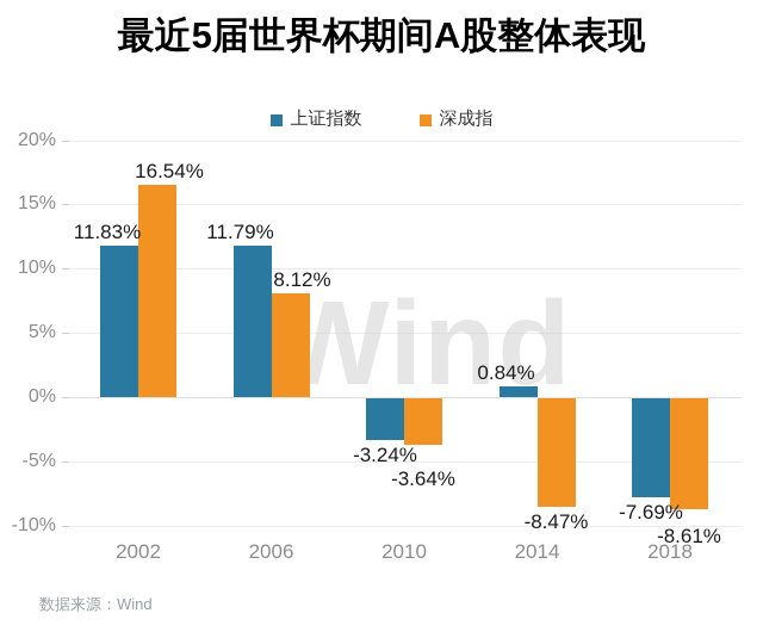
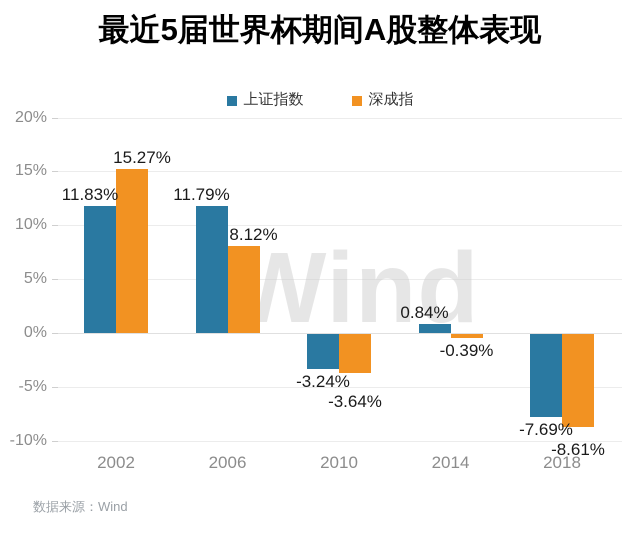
深成指/2002: 16.54% -> 15.27%
深成指/2014: -8.47% -> -0.39%
